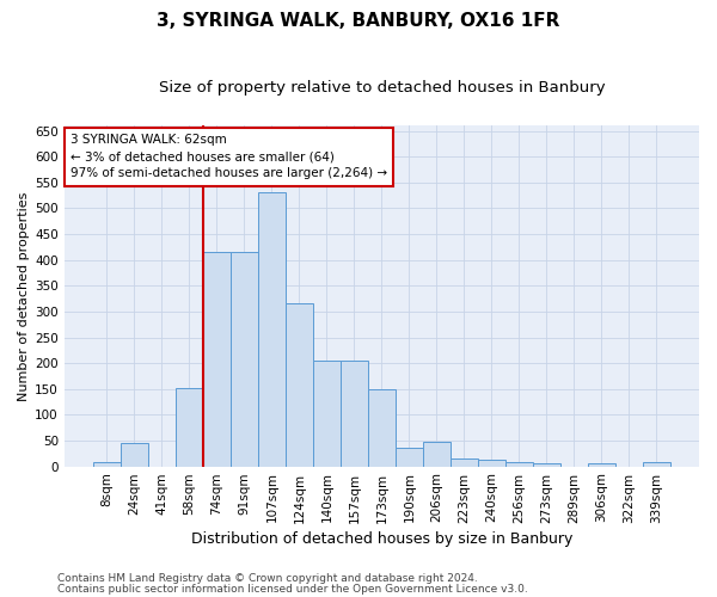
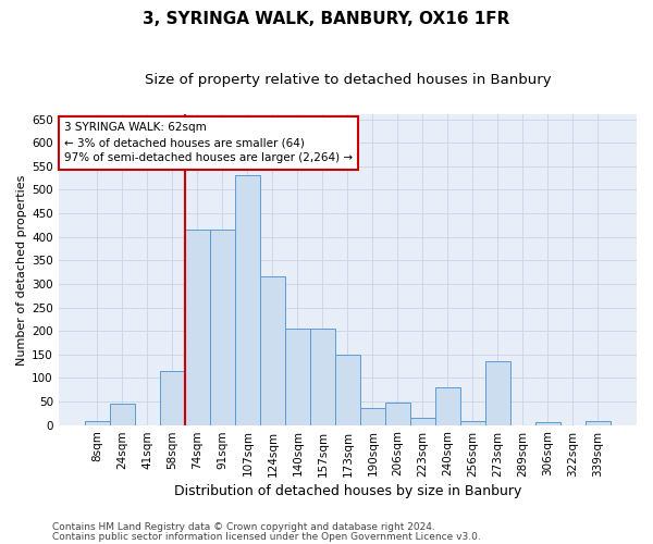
58sqm: 152 -> 115
240sqm: 13 -> 80
273sqm: 5 -> 135
